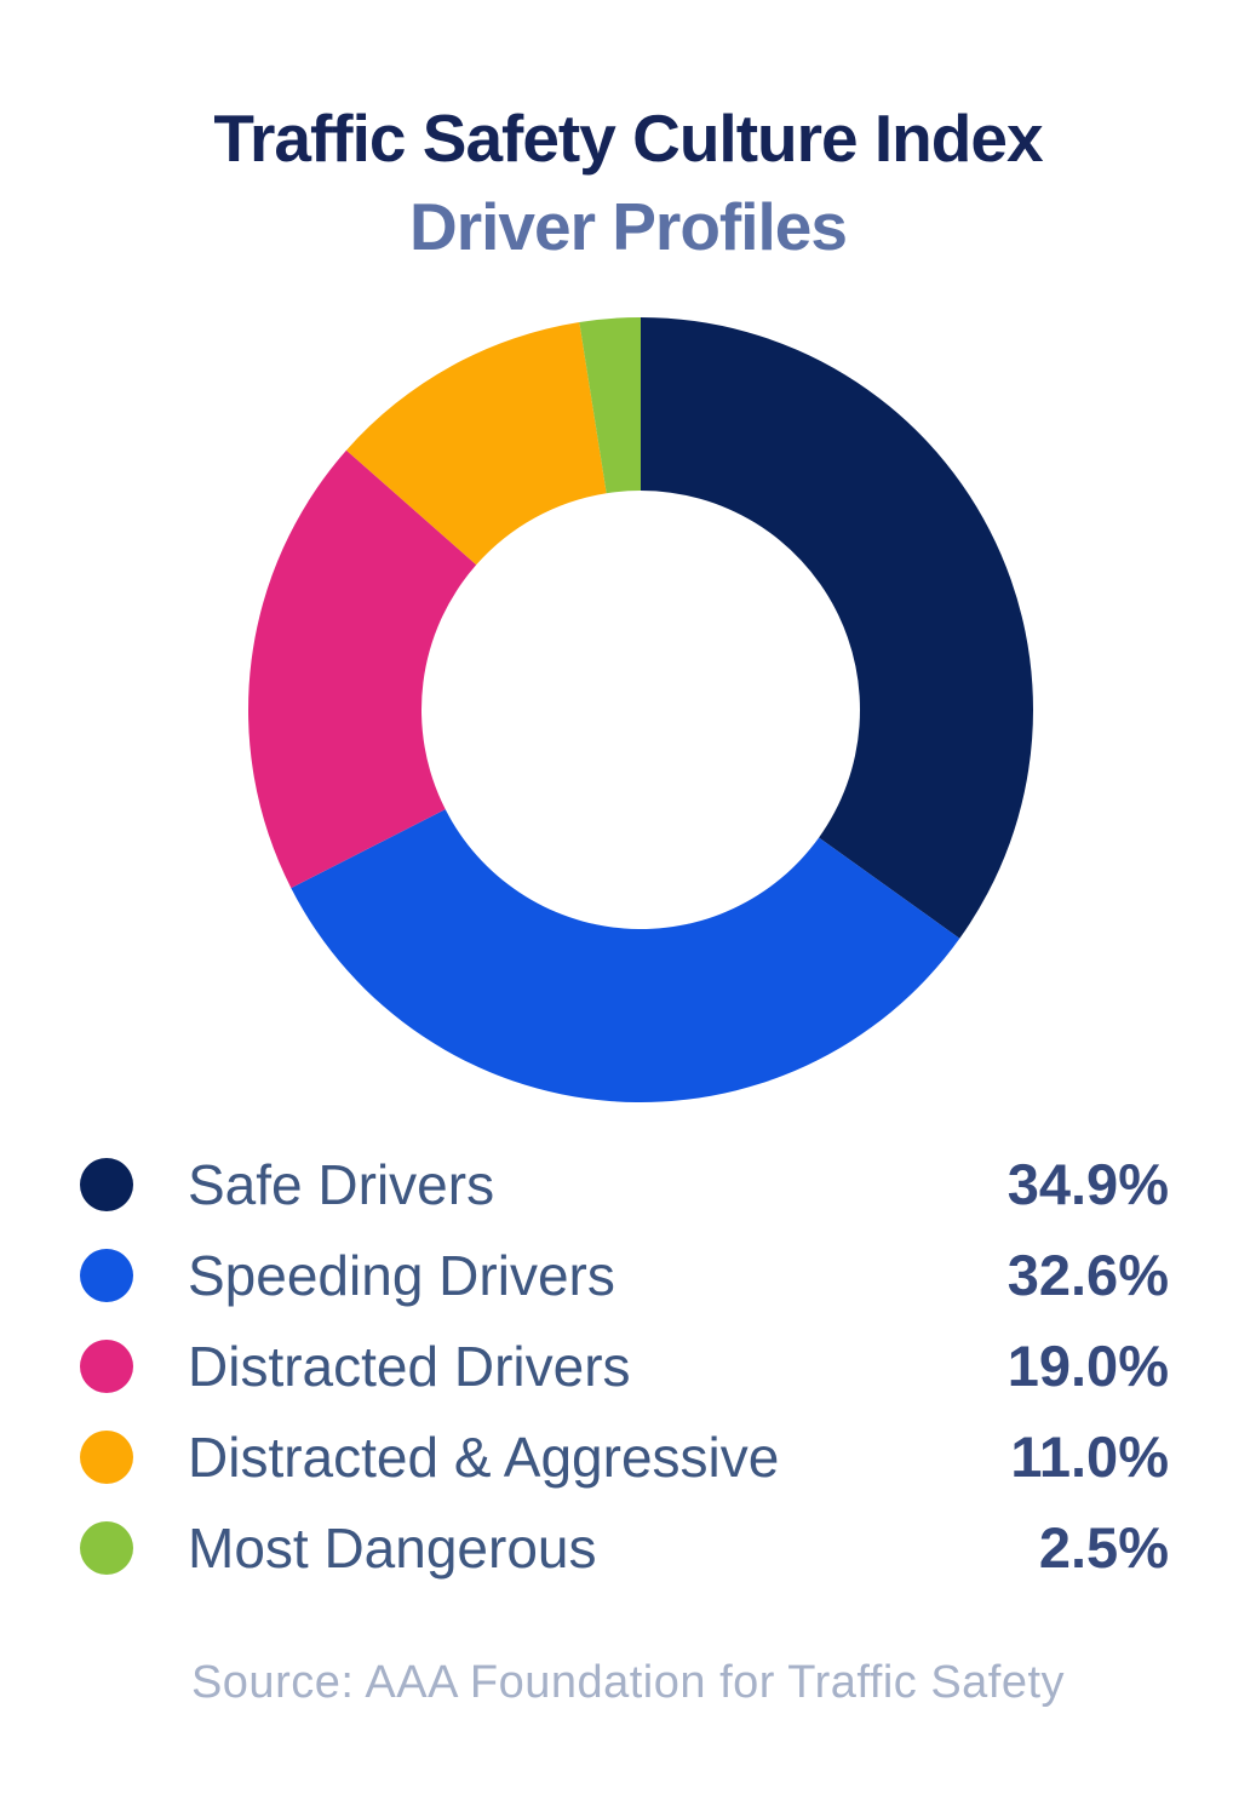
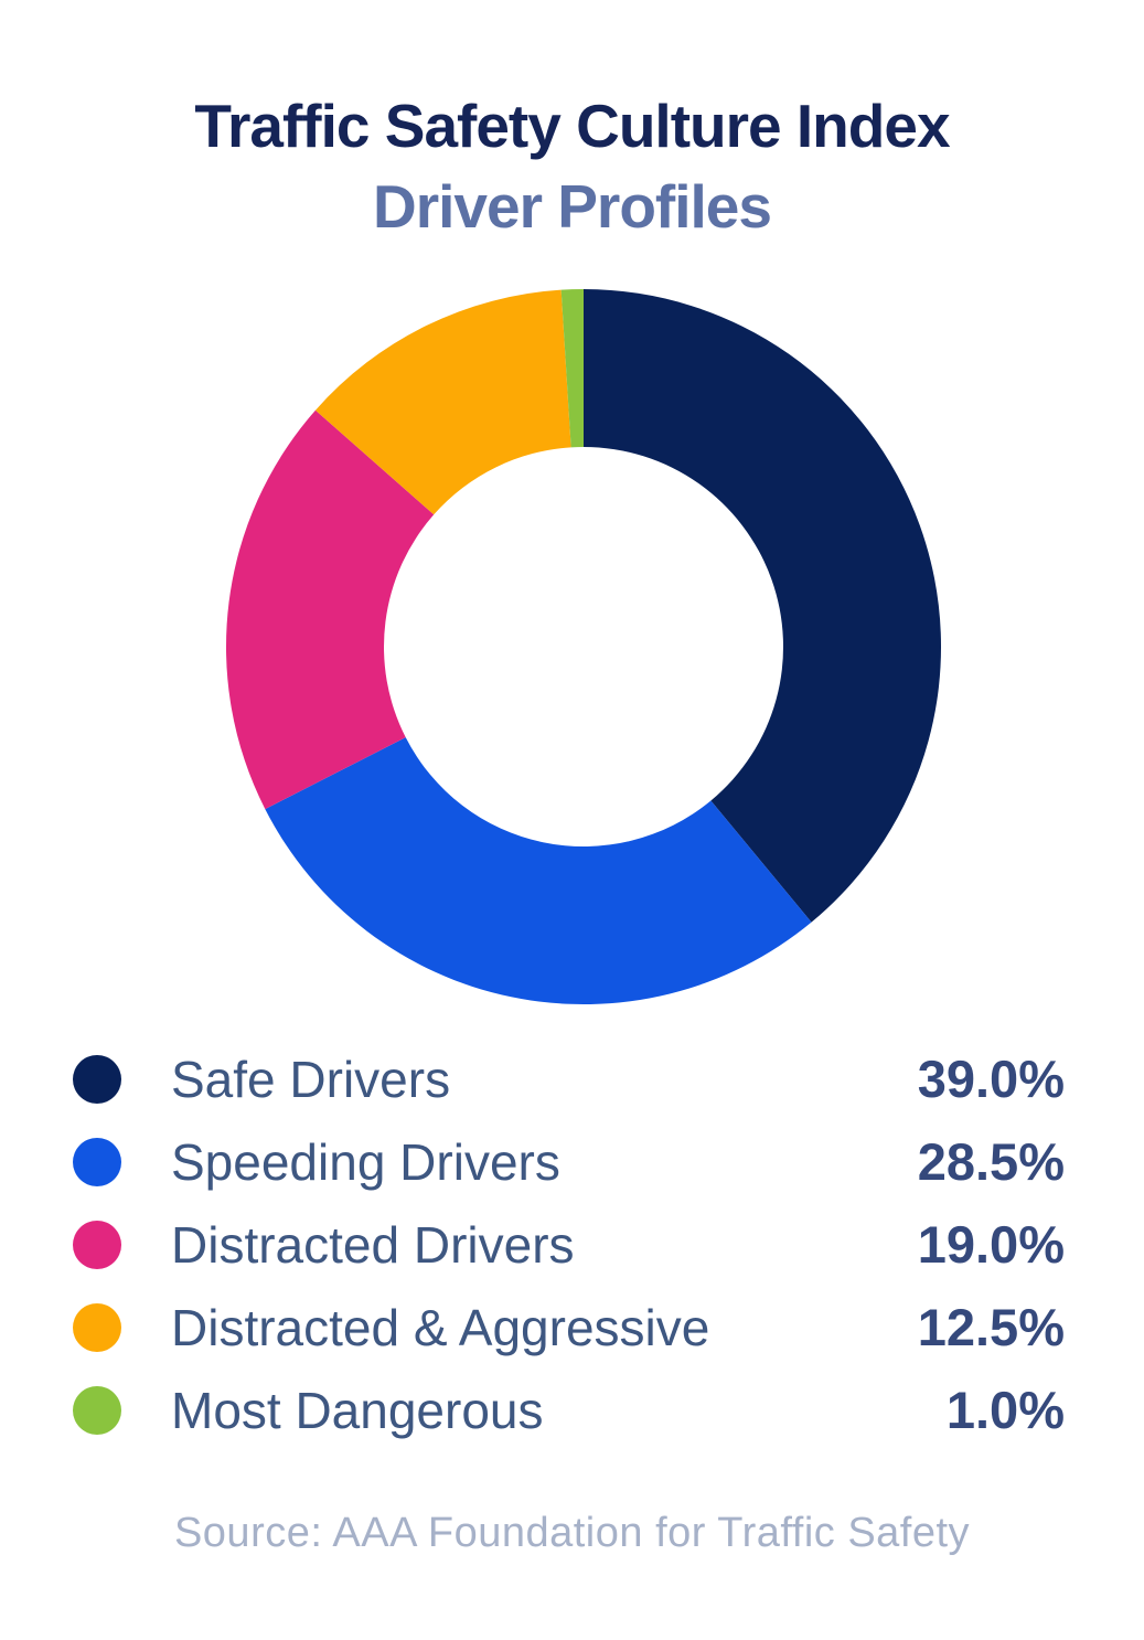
Safe Drivers: 34.9% -> 39.0%
Speeding Drivers: 32.6% -> 28.5%
Distracted & Aggressive: 11.0% -> 12.5%
Most Dangerous: 2.5% -> 1.0%
